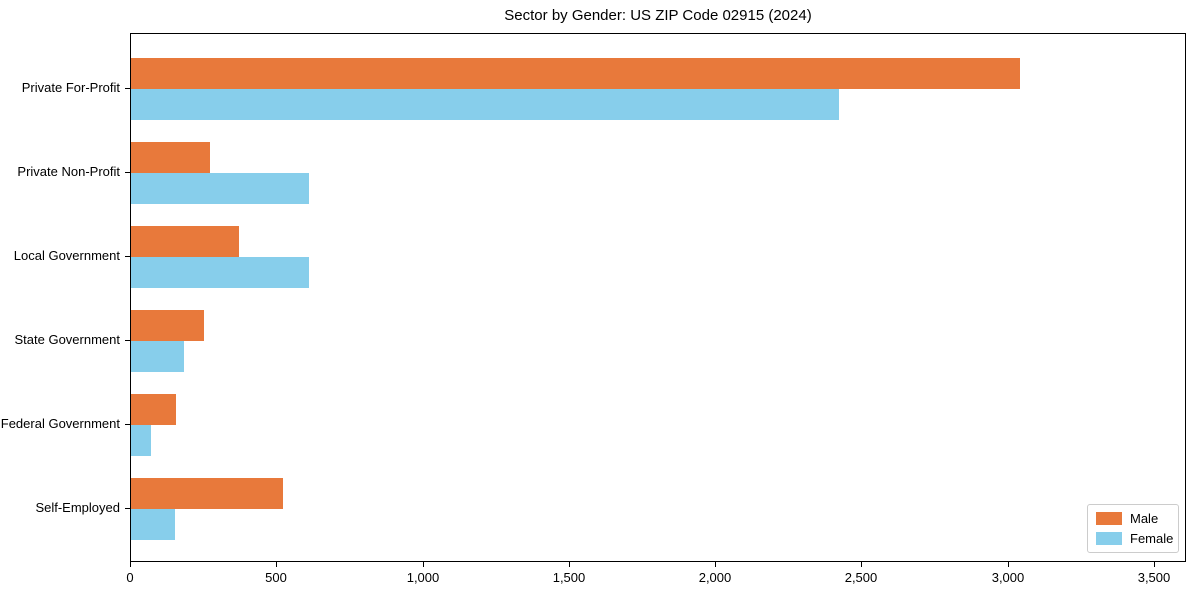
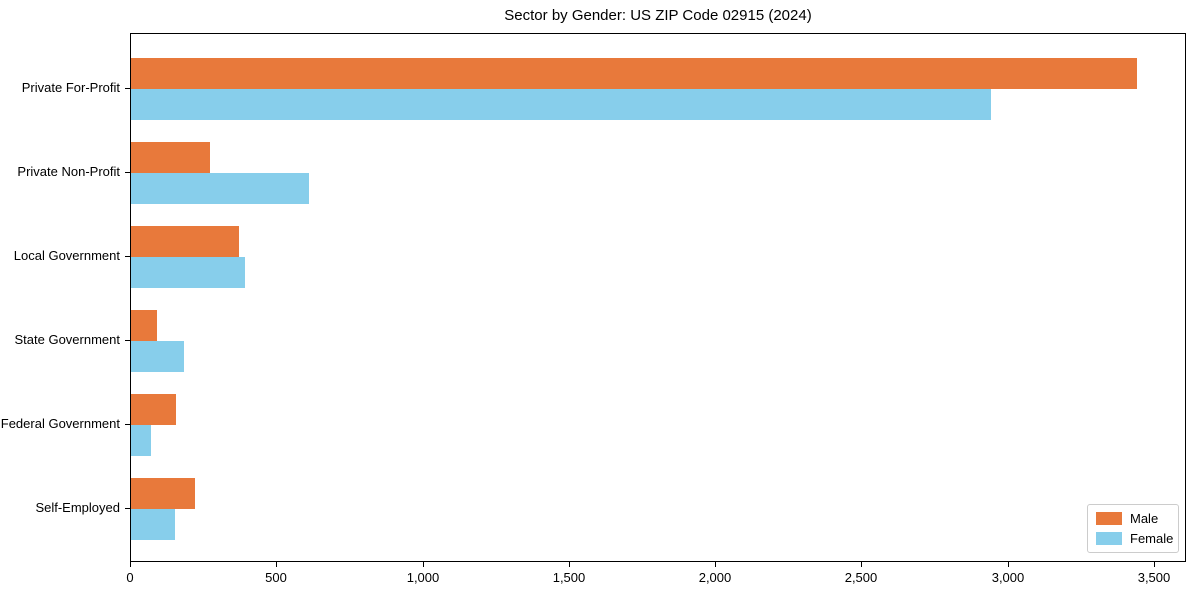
Male/Private For-Profit: 3040 -> 3440
Female/Private For-Profit: 2420 -> 2940
Female/Local Government: 610 -> 390
Male/State Government: 250 -> 90
Male/Self-Employed: 520 -> 220
